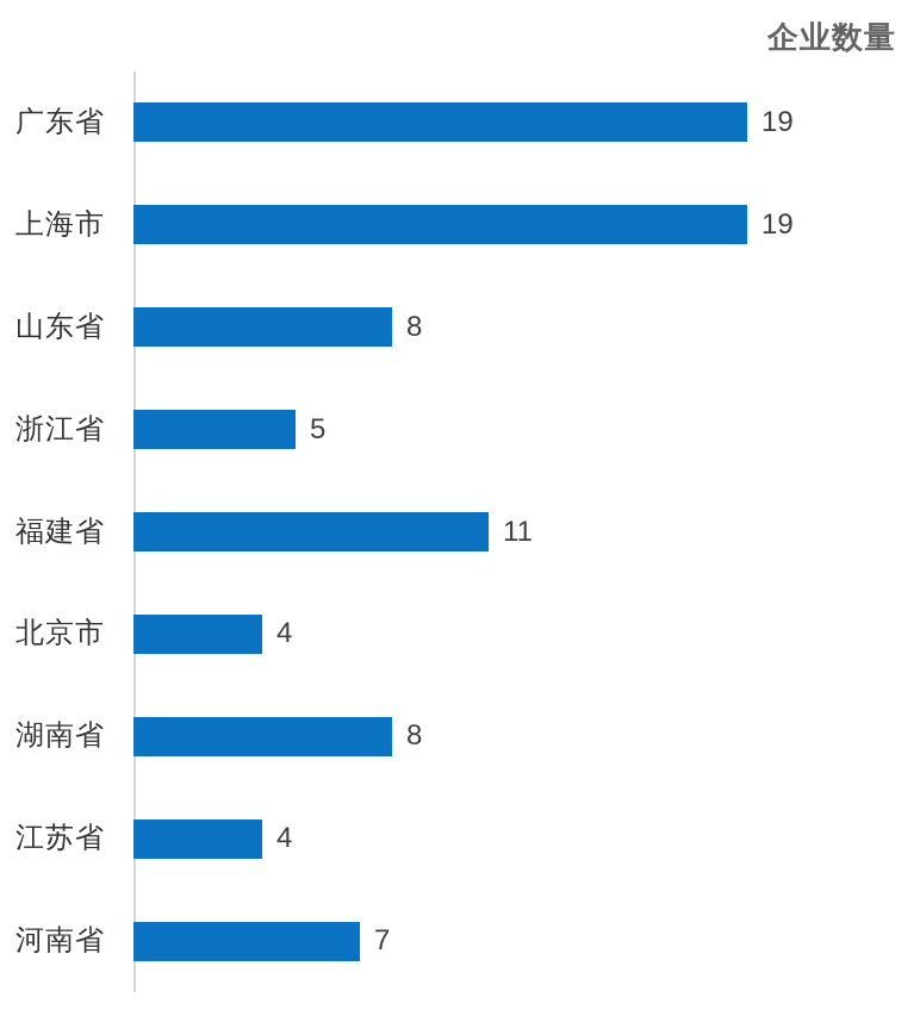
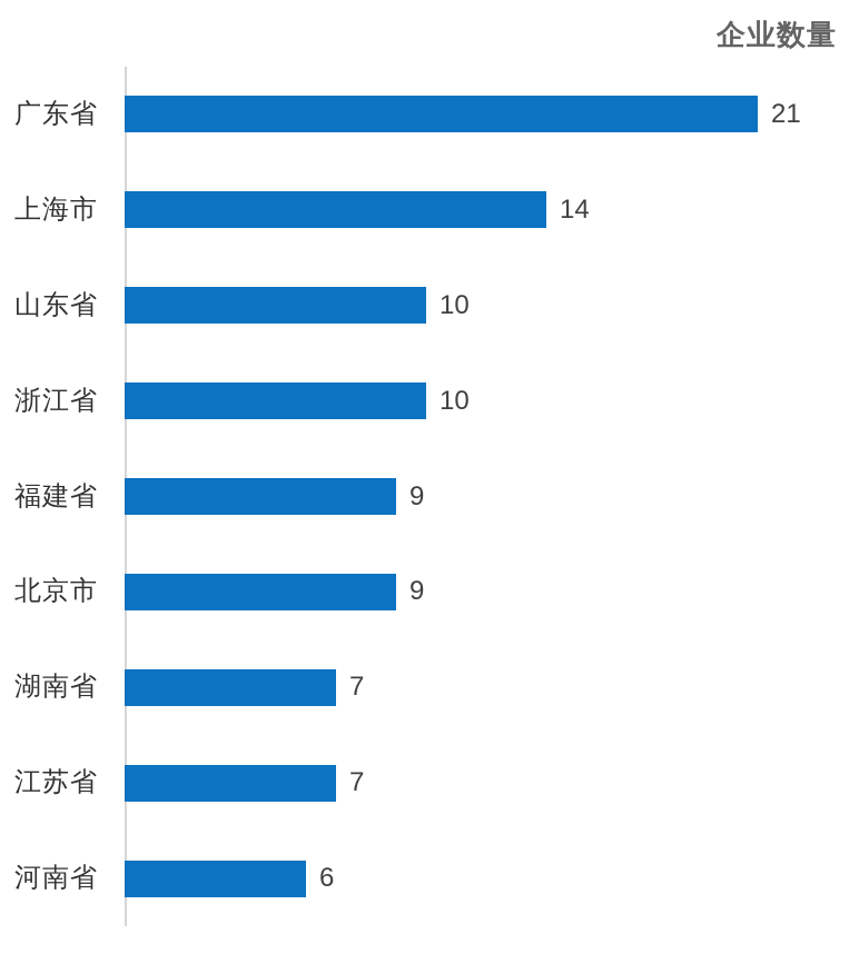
广东省: 19 -> 21
上海市: 19 -> 14
山东省: 8 -> 10
浙江省: 5 -> 10
福建省: 11 -> 9
北京市: 4 -> 9
湖南省: 8 -> 7
江苏省: 4 -> 7
河南省: 7 -> 6
